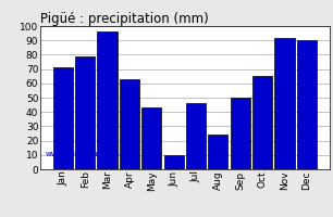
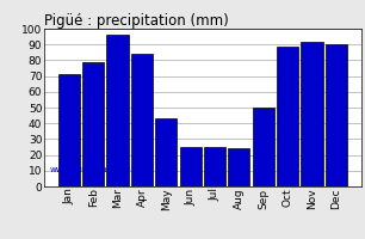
Apr: 63 -> 84
Jun: 10 -> 25
Jul: 46 -> 25
Oct: 65 -> 89
